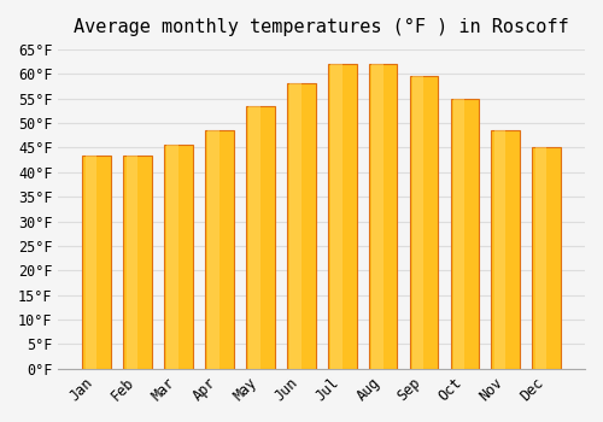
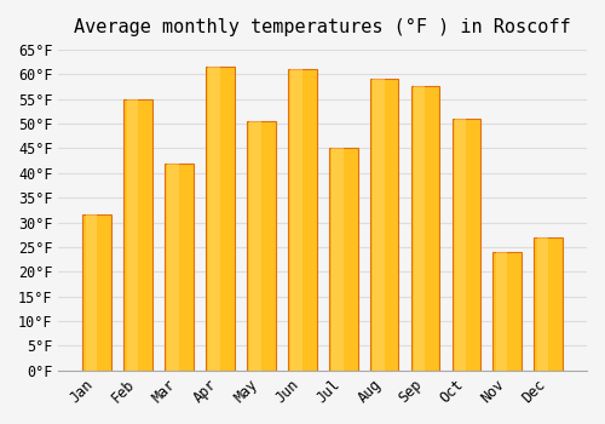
Jan: 43.5°F -> 31.5°F
Feb: 43.5°F -> 55.0°F
Mar: 45.5°F -> 42.0°F
Apr: 48.5°F -> 61.5°F
May: 53.5°F -> 50.5°F
Jun: 58.0°F -> 61.0°F
Jul: 62.0°F -> 45.0°F
Aug: 62.0°F -> 59.0°F
Sep: 59.5°F -> 57.5°F
Oct: 55.0°F -> 51.0°F
Nov: 48.5°F -> 24.0°F
Dec: 45.0°F -> 27.0°F
